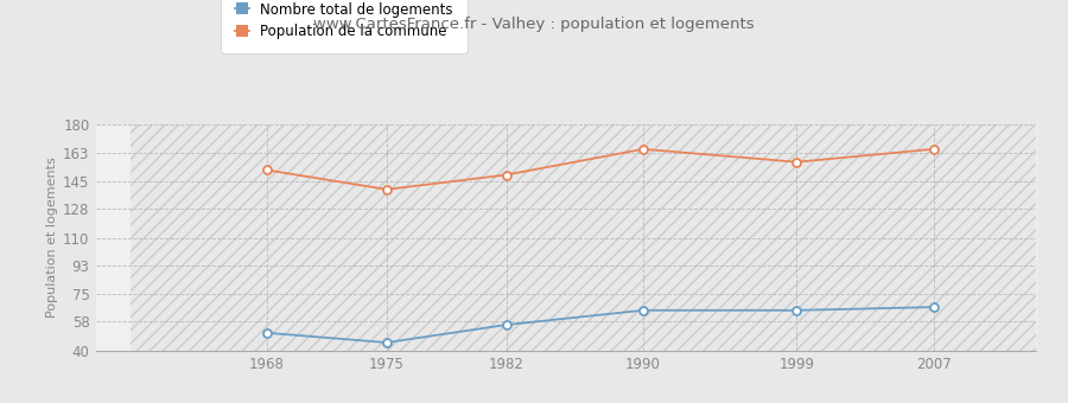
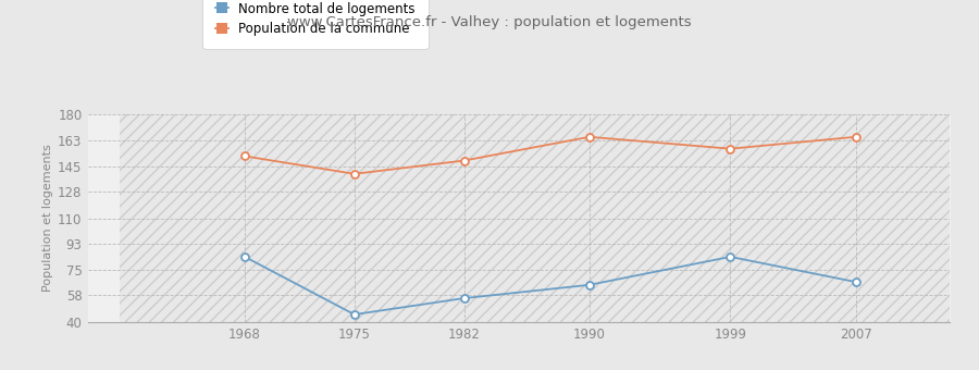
Nombre total de logements/1968: 51 -> 84
Nombre total de logements/1999: 65 -> 84
